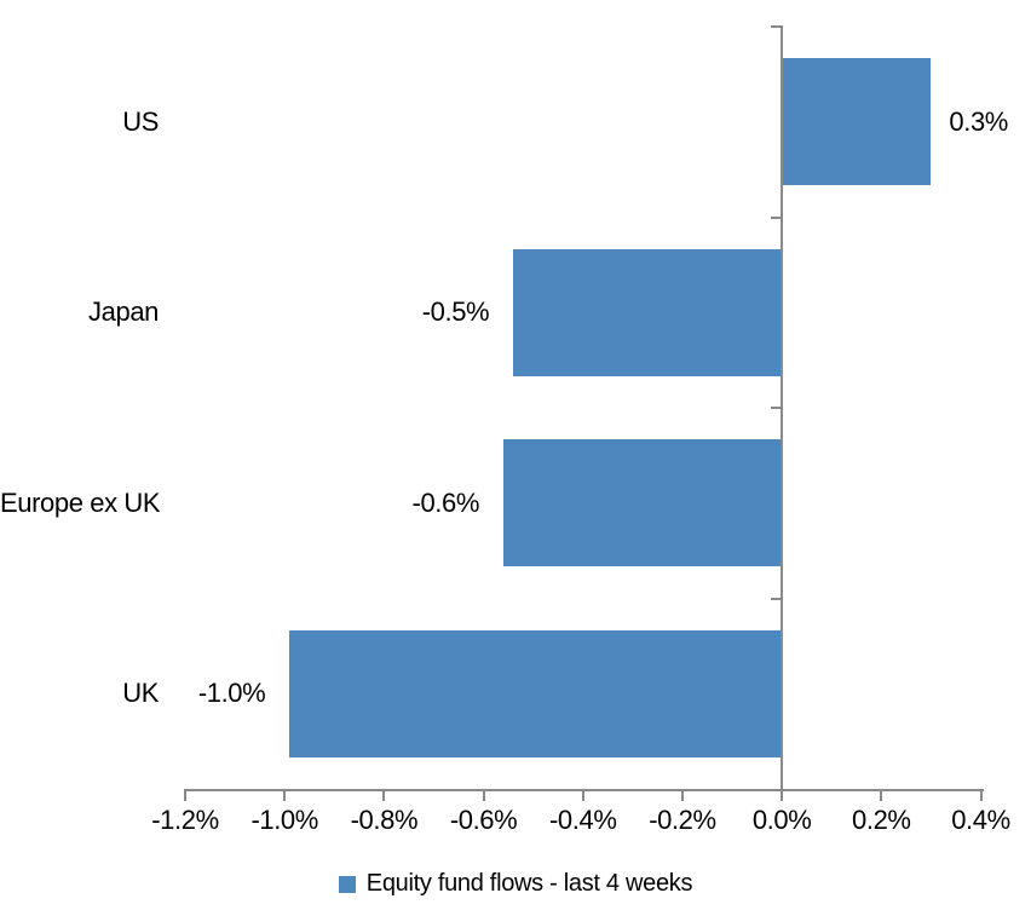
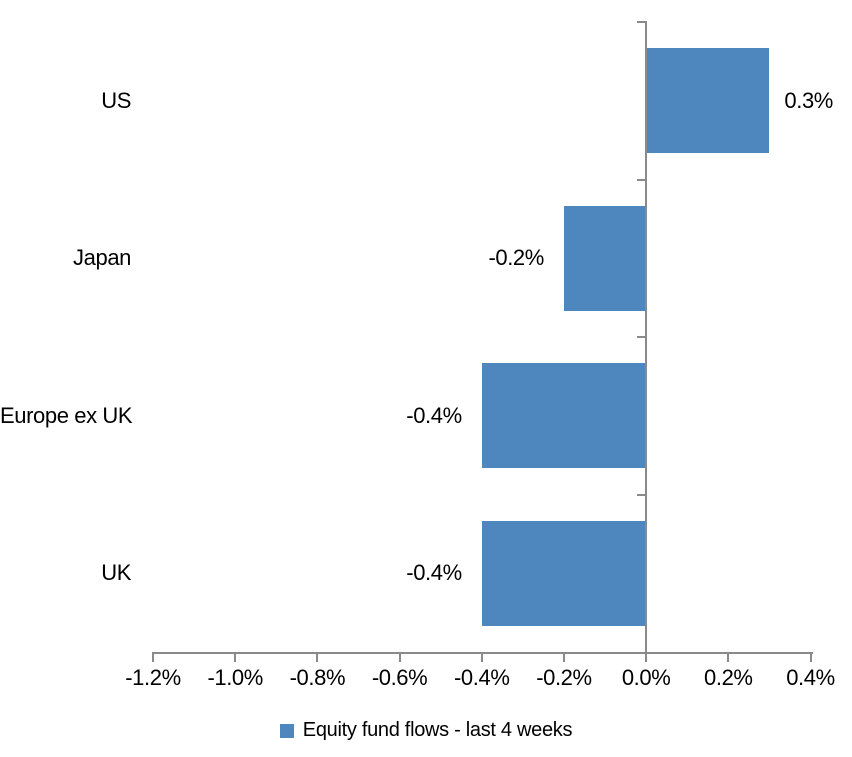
Japan: -0.5% -> -0.2%
Europe ex UK: -0.6% -> -0.4%
UK: -1.0% -> -0.4%
